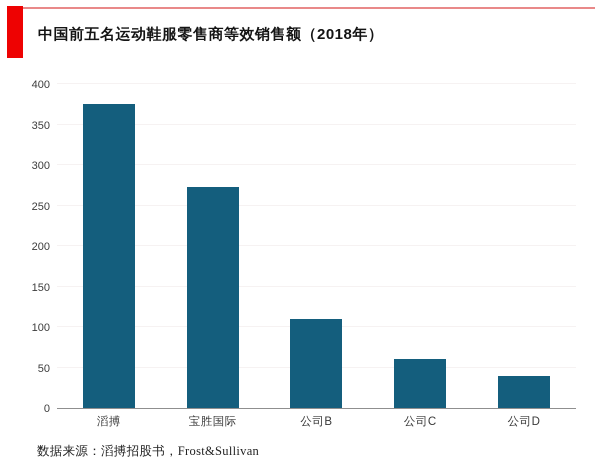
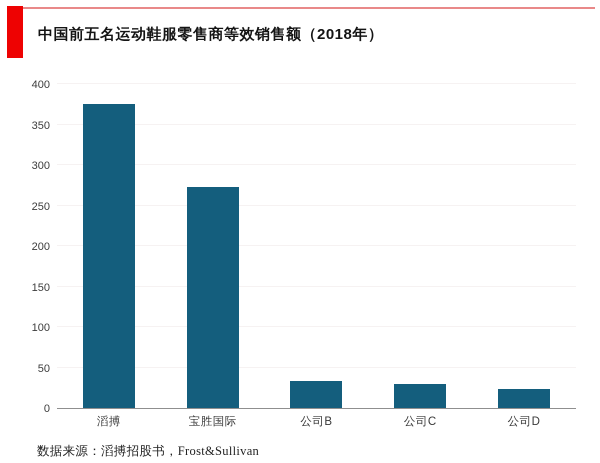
公司B: 110 -> 30
公司C: 60 -> 30
公司D: 40 -> 20
